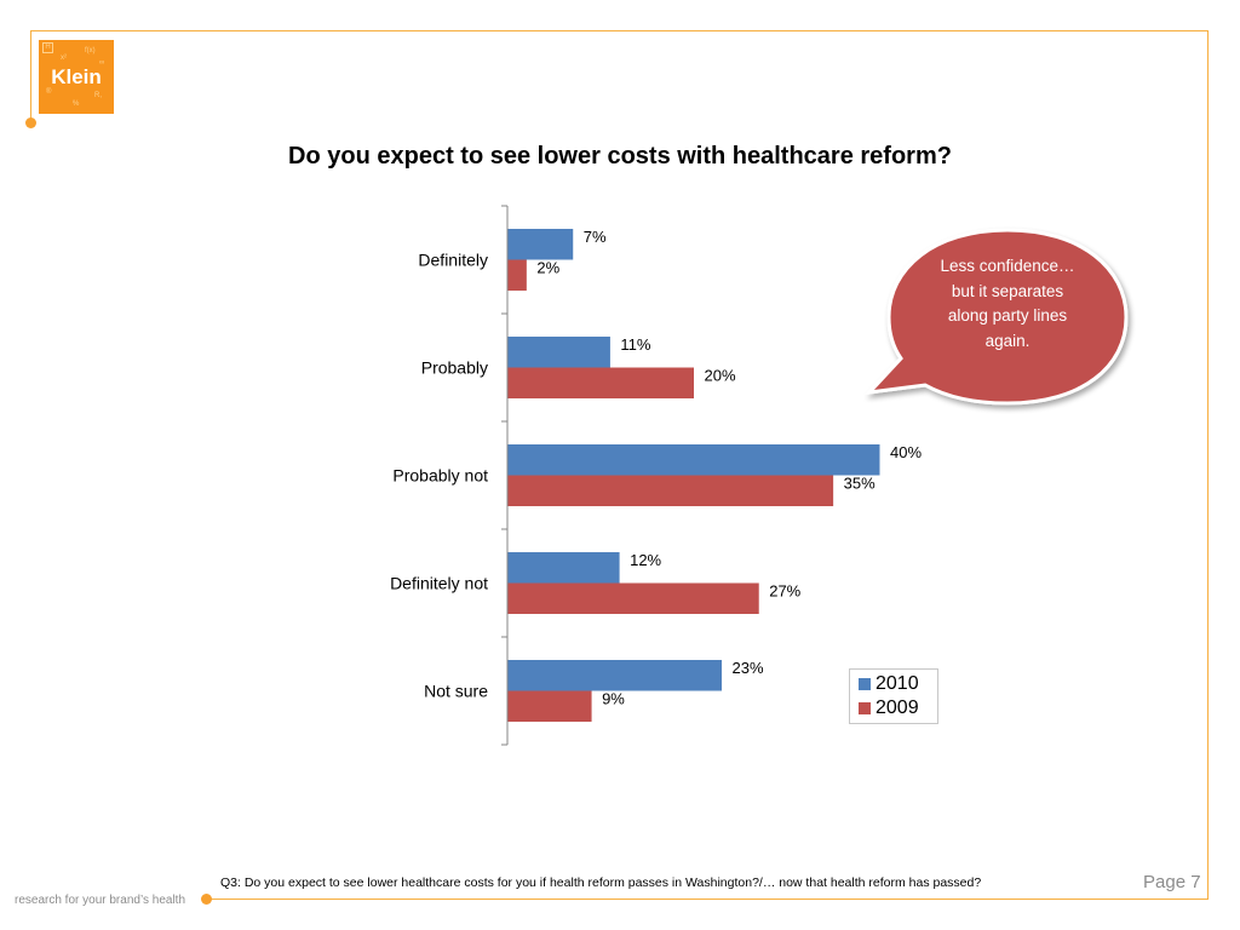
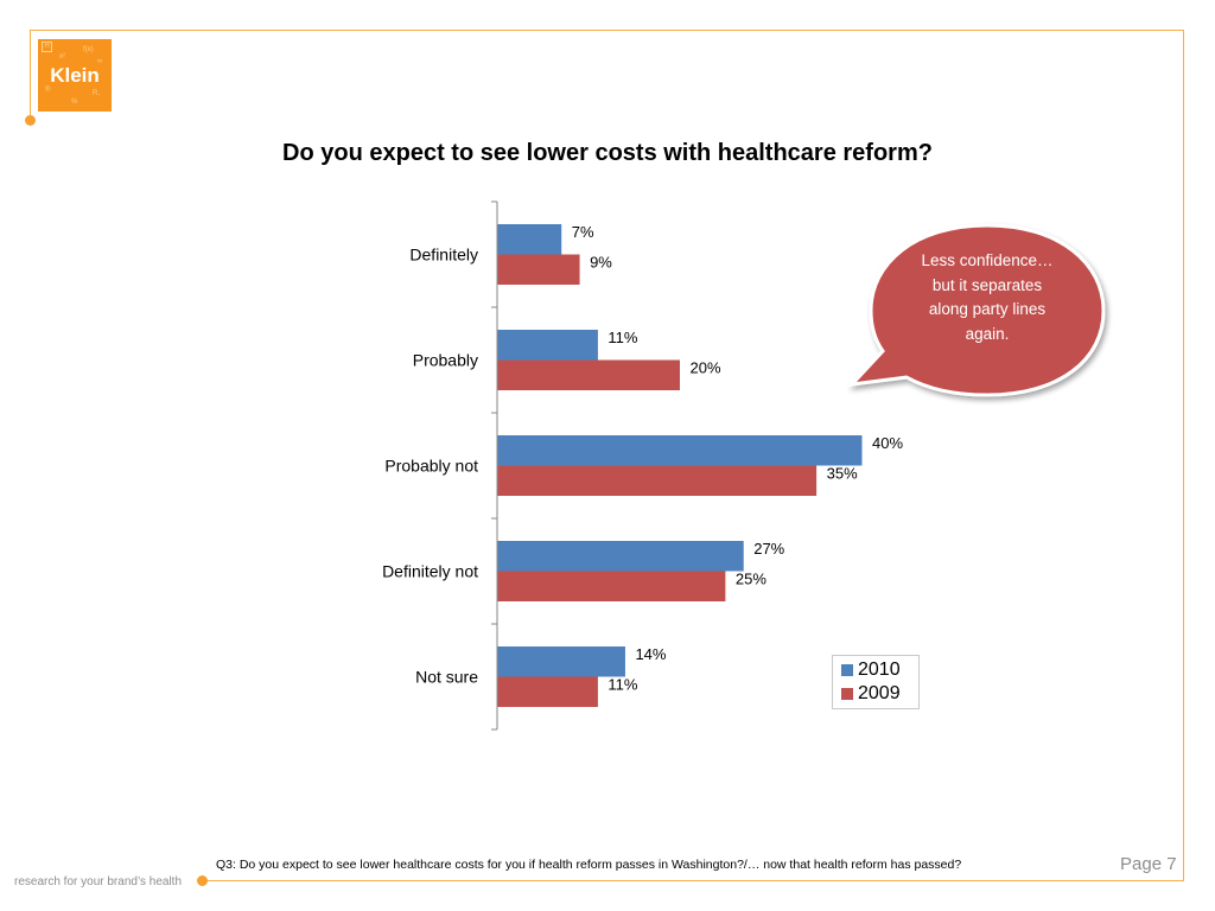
2009/Definitely: 2% -> 9%
2010/Definitely not: 12% -> 27%
2009/Definitely not: 27% -> 25%
2010/Not sure: 23% -> 14%
2009/Not sure: 9% -> 11%
